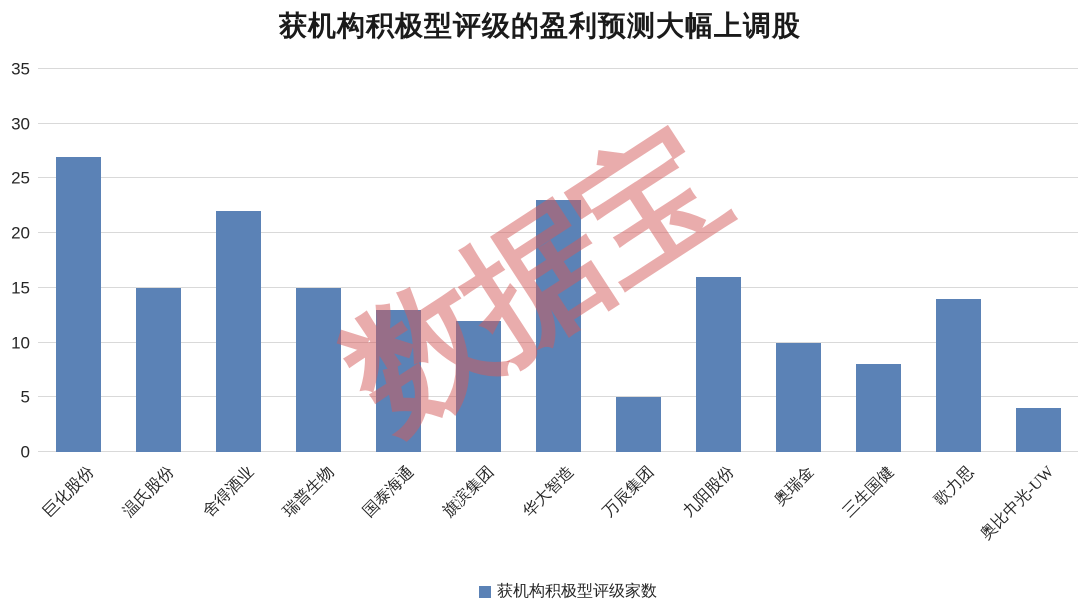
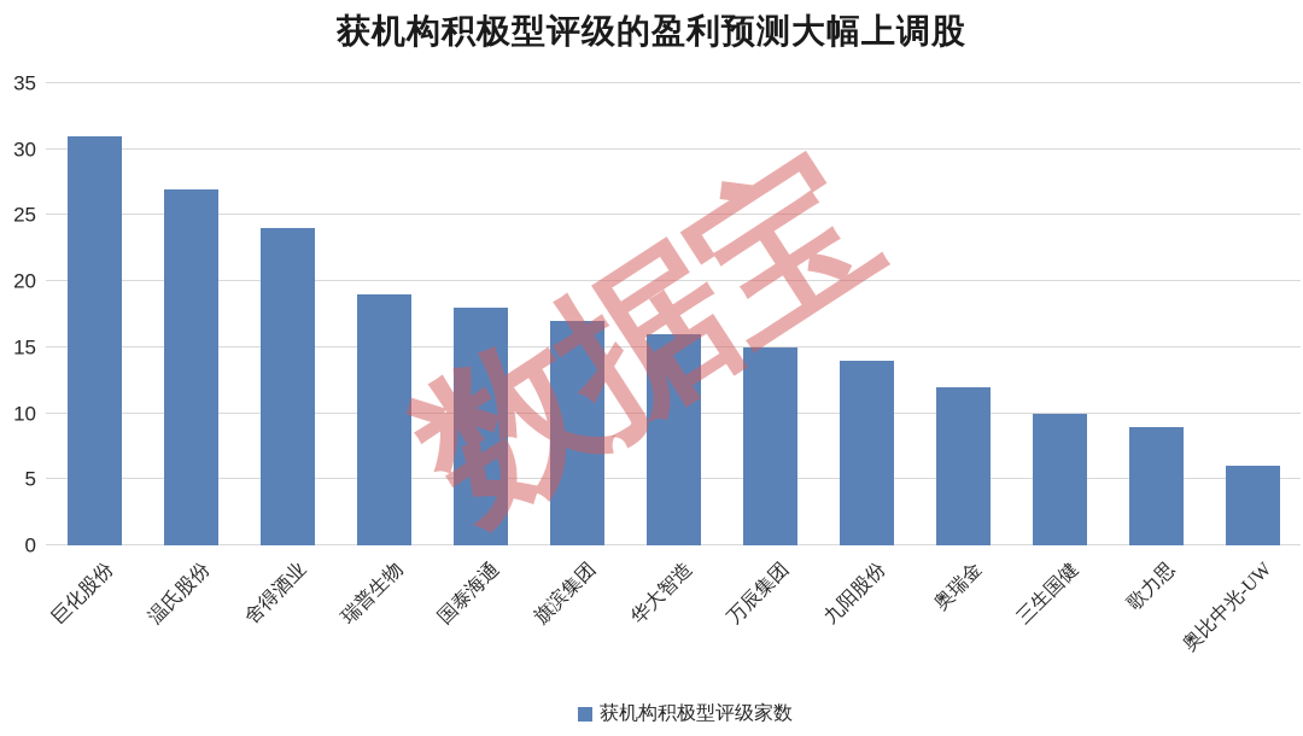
巨化股份: 27 -> 31
温氏股份: 15 -> 27
舍得酒业: 22 -> 24
瑞普生物: 15 -> 19
国泰海通: 13 -> 18
旗滨集团: 12 -> 17
华大智造: 23 -> 16
万辰集团: 5 -> 15
九阳股份: 16 -> 14
奥瑞金: 10 -> 12
三生国健: 8 -> 10
歌力思: 14 -> 9
奥比中光-UW: 4 -> 6
